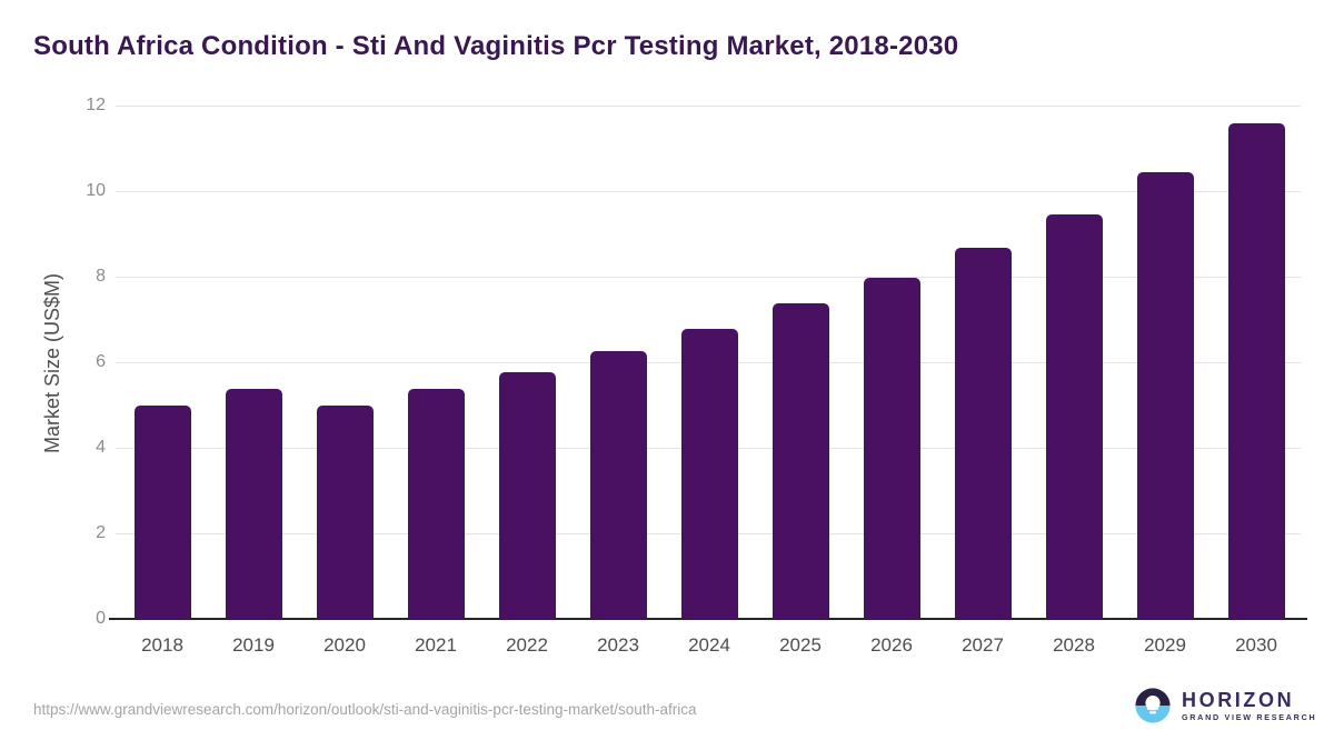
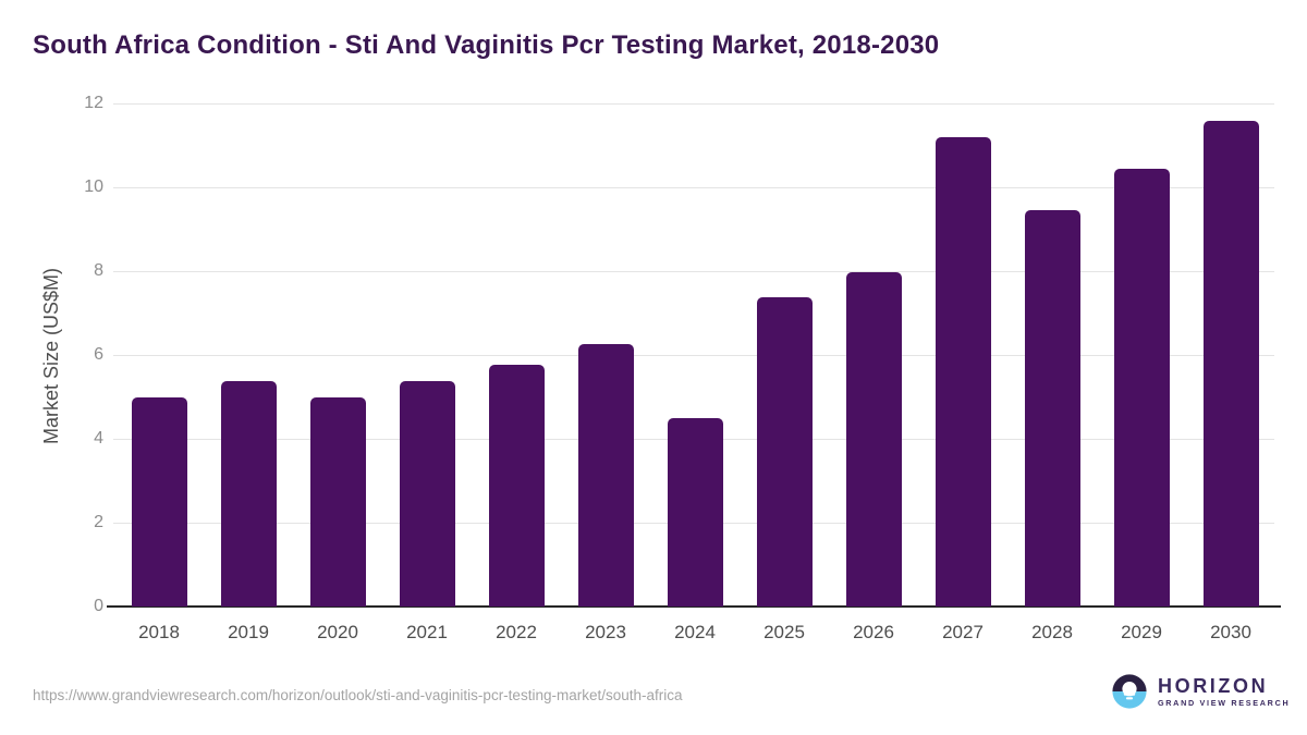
2024: 6.8 -> 4.5
2027: 8.7 -> 11.2
